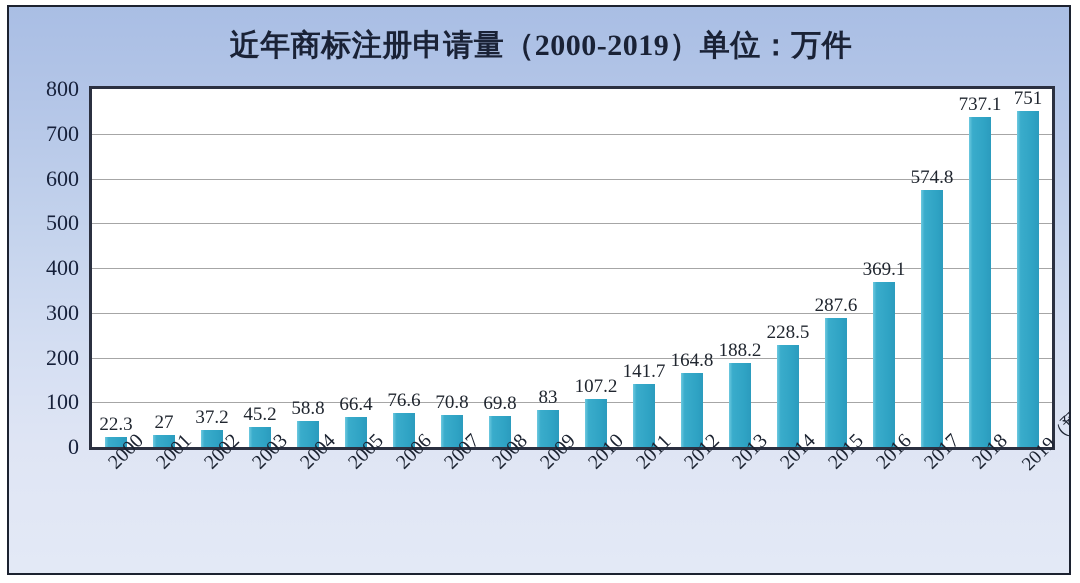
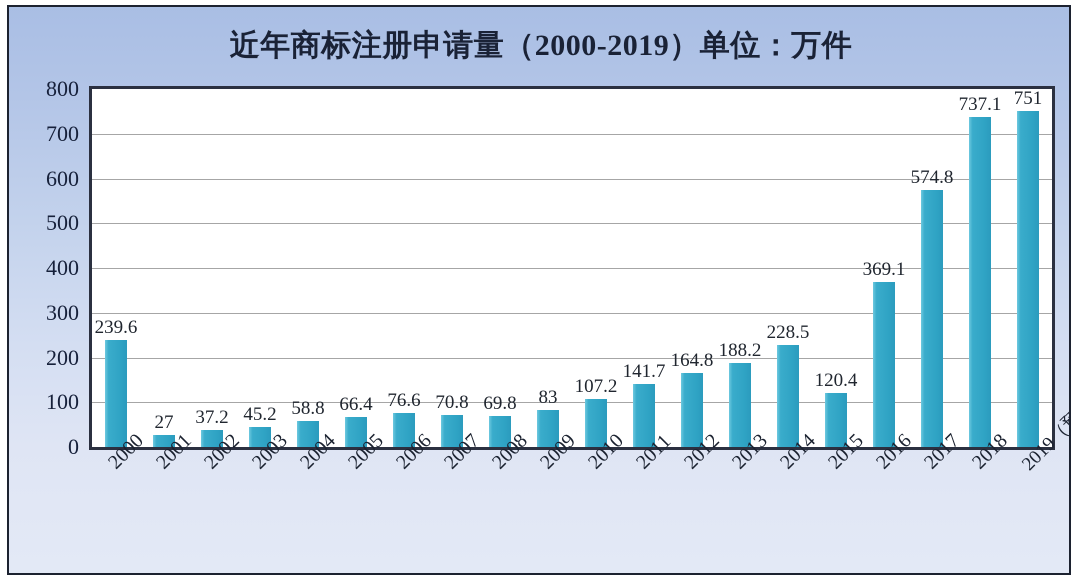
2000: 22.3 -> 239.6
2015: 287.6 -> 120.4
